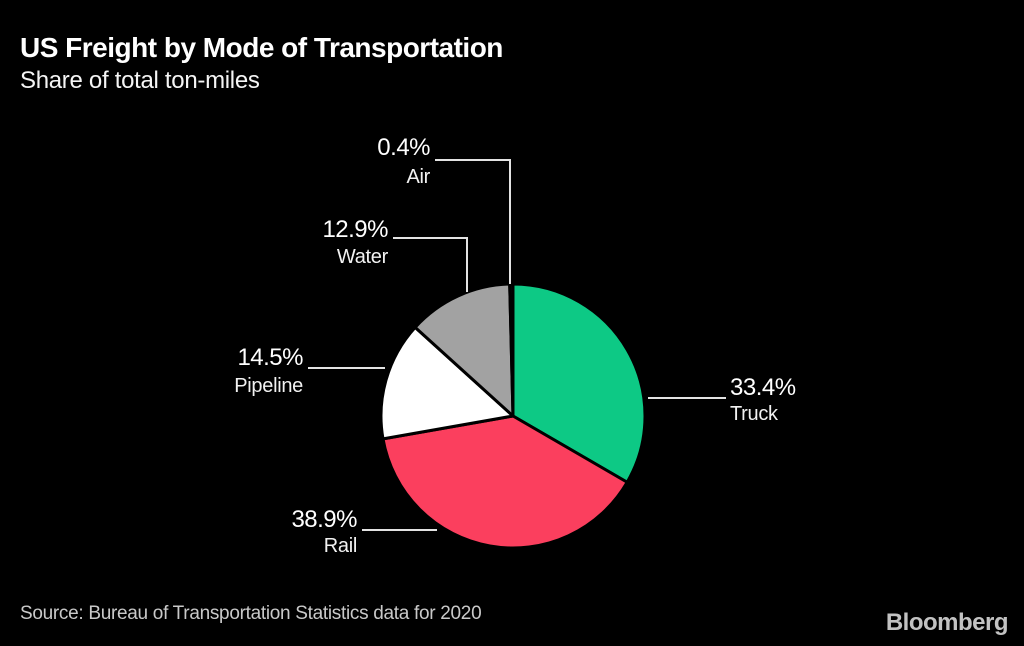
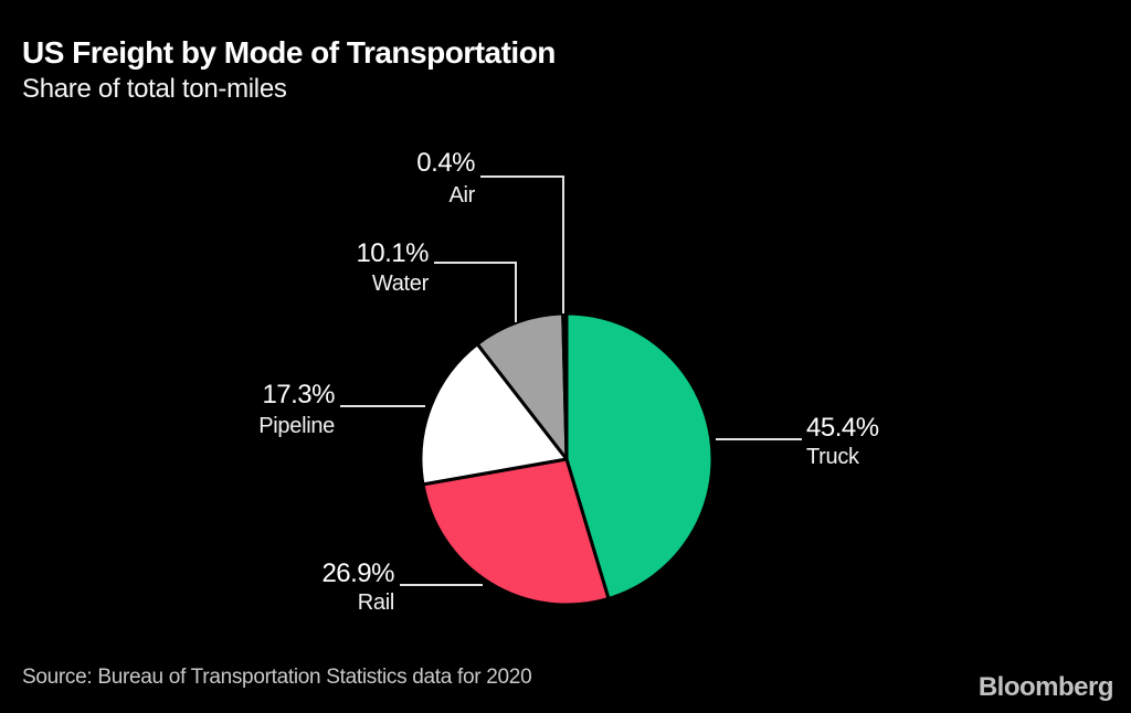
Truck: 33.4% -> 45.4%
Rail: 38.9% -> 26.9%
Pipeline: 14.5% -> 17.3%
Water: 12.9% -> 10.1%
